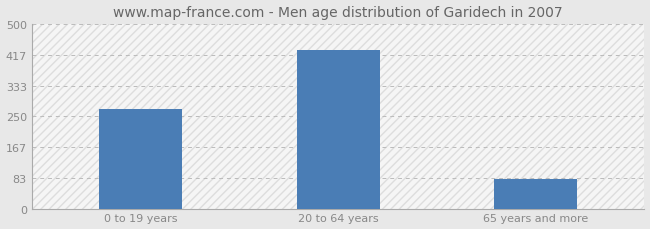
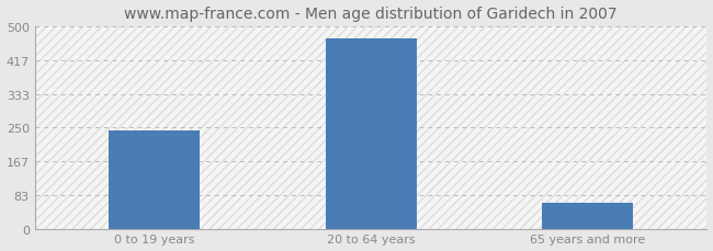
0 to 19 years: 270 -> 243
20 to 64 years: 430 -> 470
65 years and more: 80 -> 65
